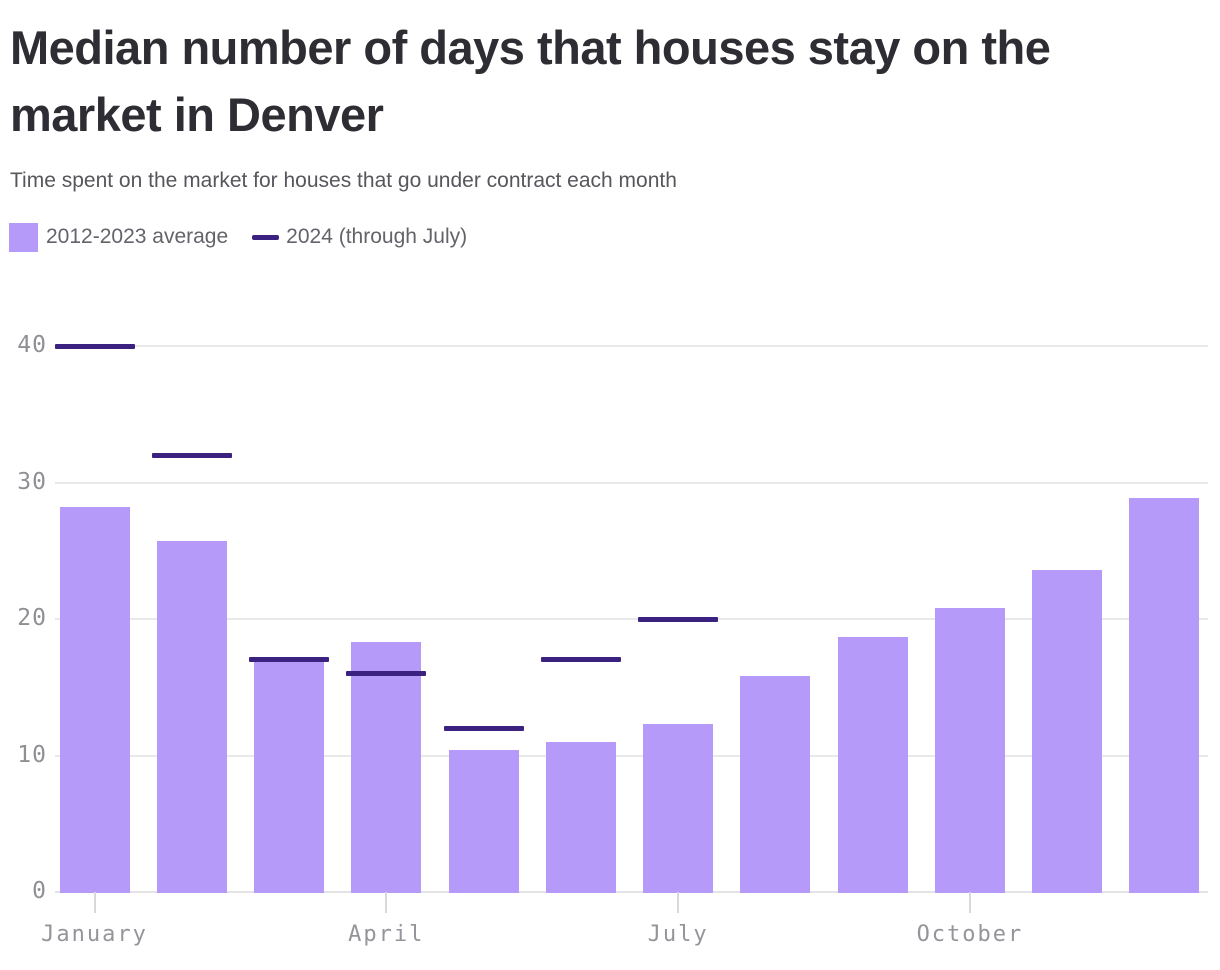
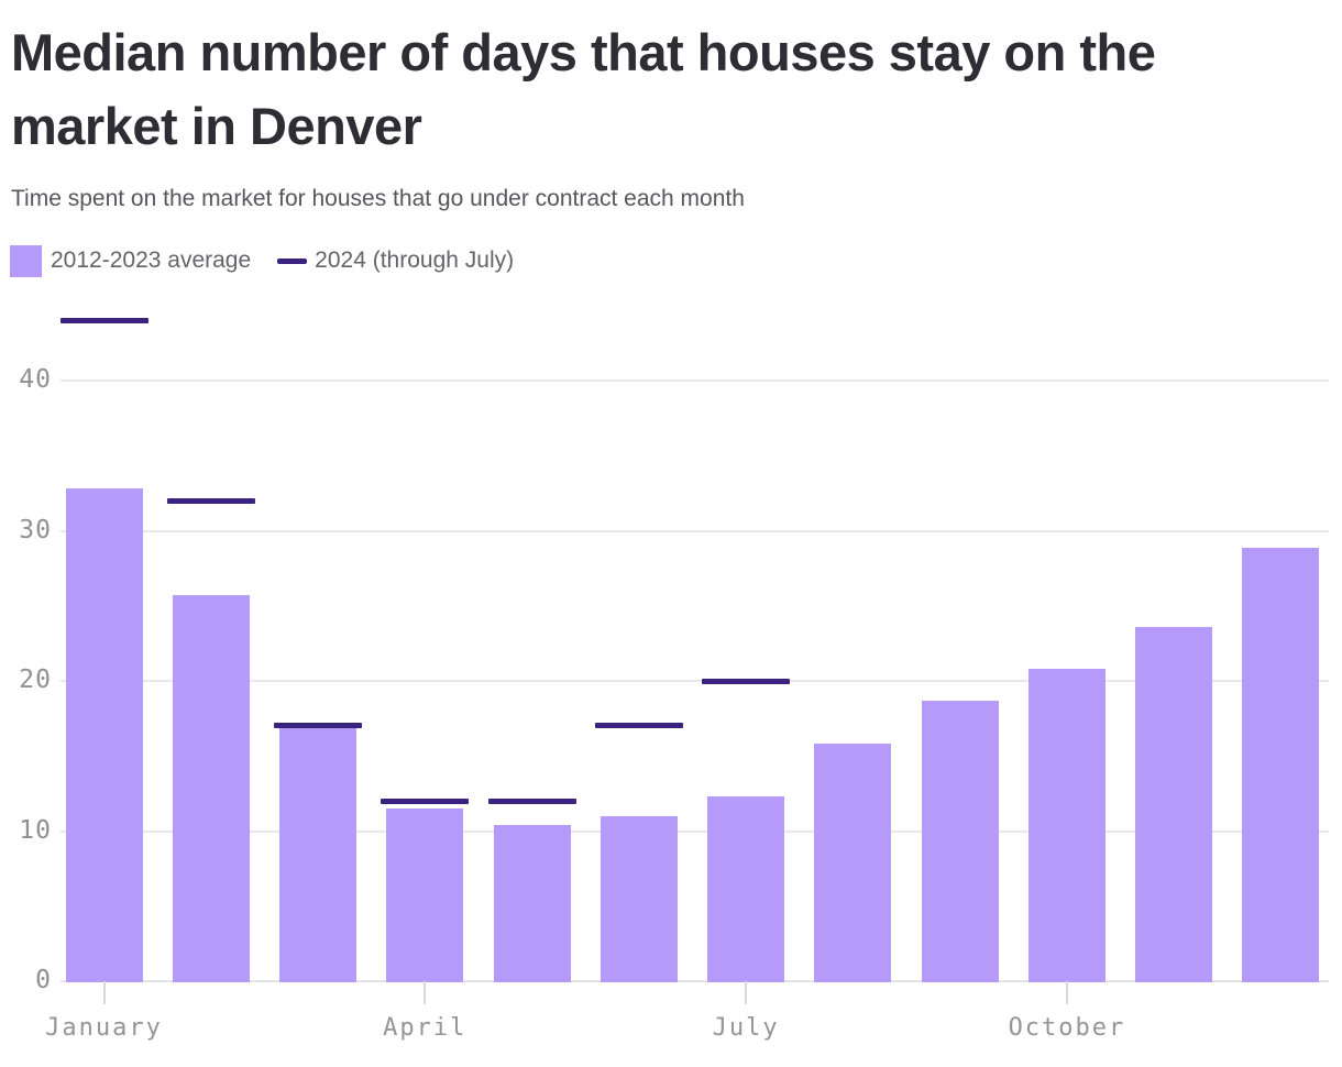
2012-2023 average/January: 28.2 -> 32.8
2024 (through July)/January: 40 -> 44
2012-2023 average/April: 18.3 -> 11.5
2024 (through July)/April: 16 -> 12
